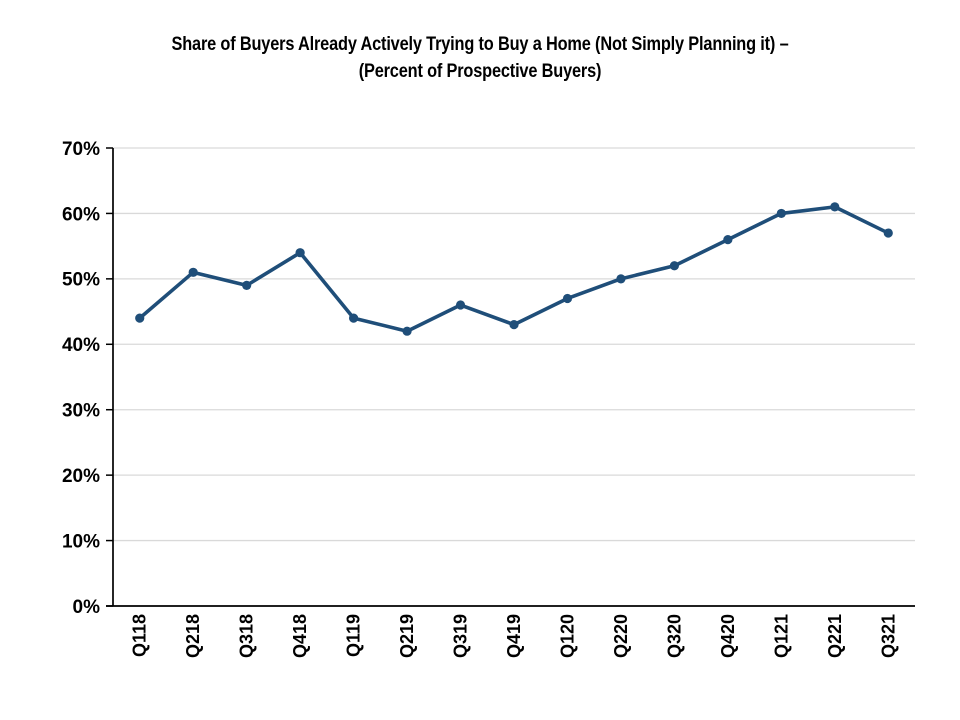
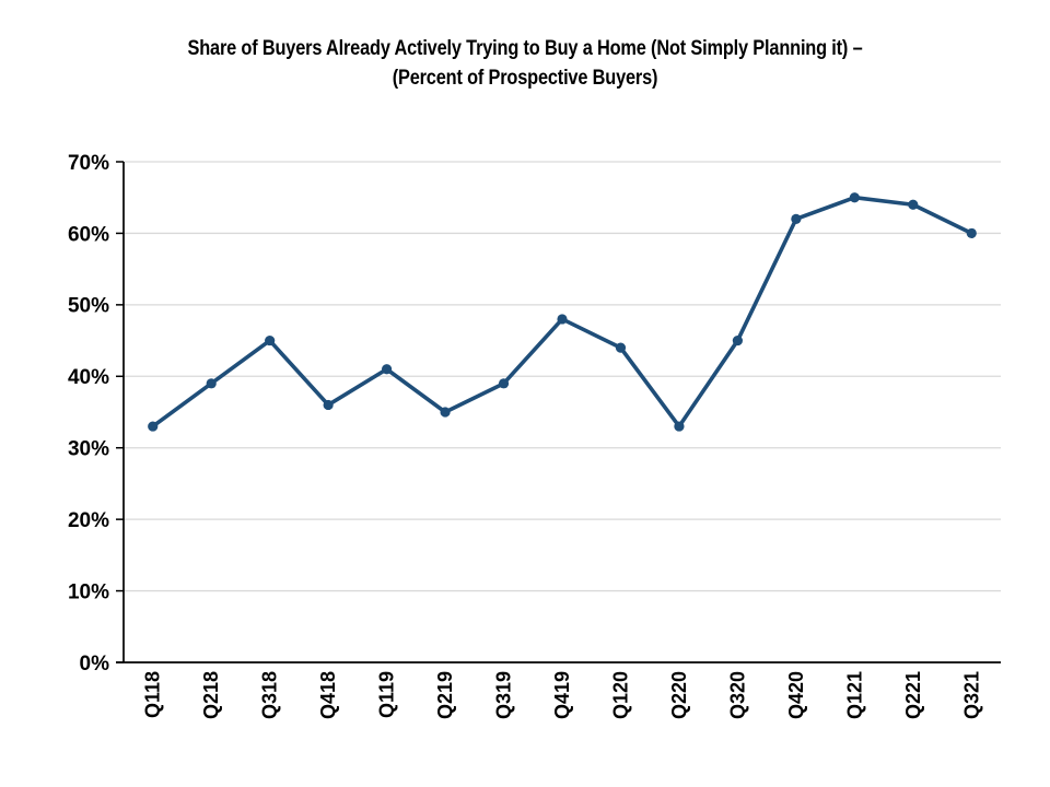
Q118: 44% -> 33%
Q218: 51% -> 39%
Q318: 49% -> 45%
Q418: 54% -> 36%
Q119: 44% -> 41%
Q219: 42% -> 35%
Q319: 46% -> 39%
Q419: 43% -> 48%
Q120: 47% -> 44%
Q220: 50% -> 33%
Q320: 52% -> 45%
Q420: 56% -> 62%
Q121: 60% -> 65%
Q221: 61% -> 64%
Q321: 57% -> 60%
